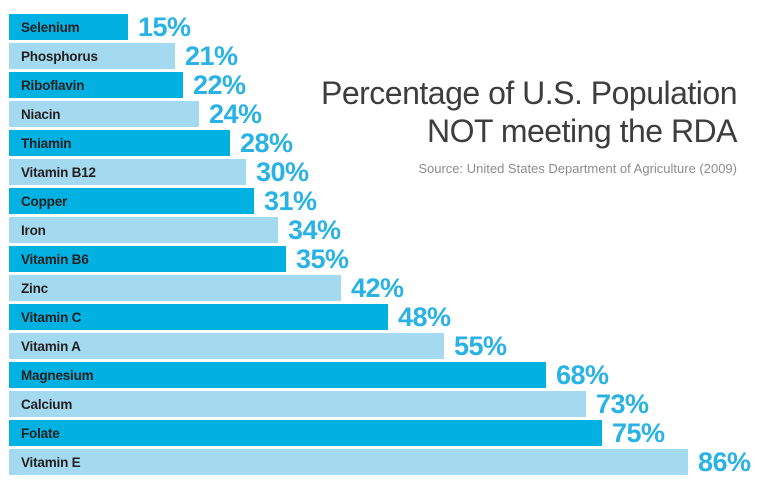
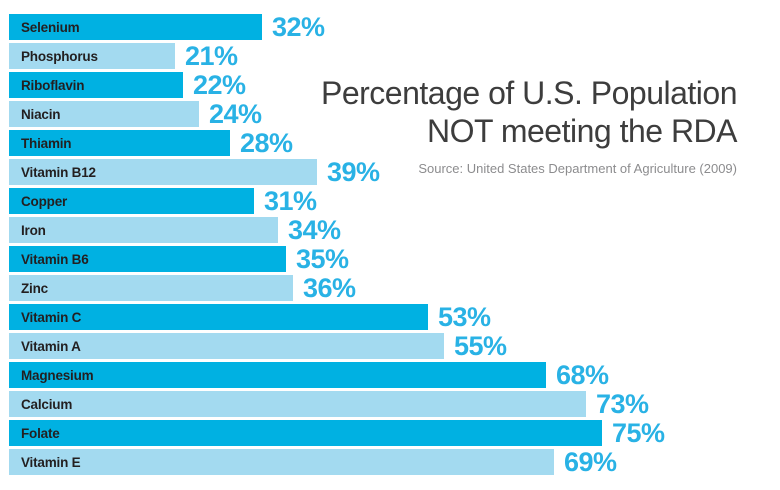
Selenium: 15% -> 32%
Vitamin B12: 30% -> 39%
Zinc: 42% -> 36%
Vitamin C: 48% -> 53%
Vitamin E: 86% -> 69%
